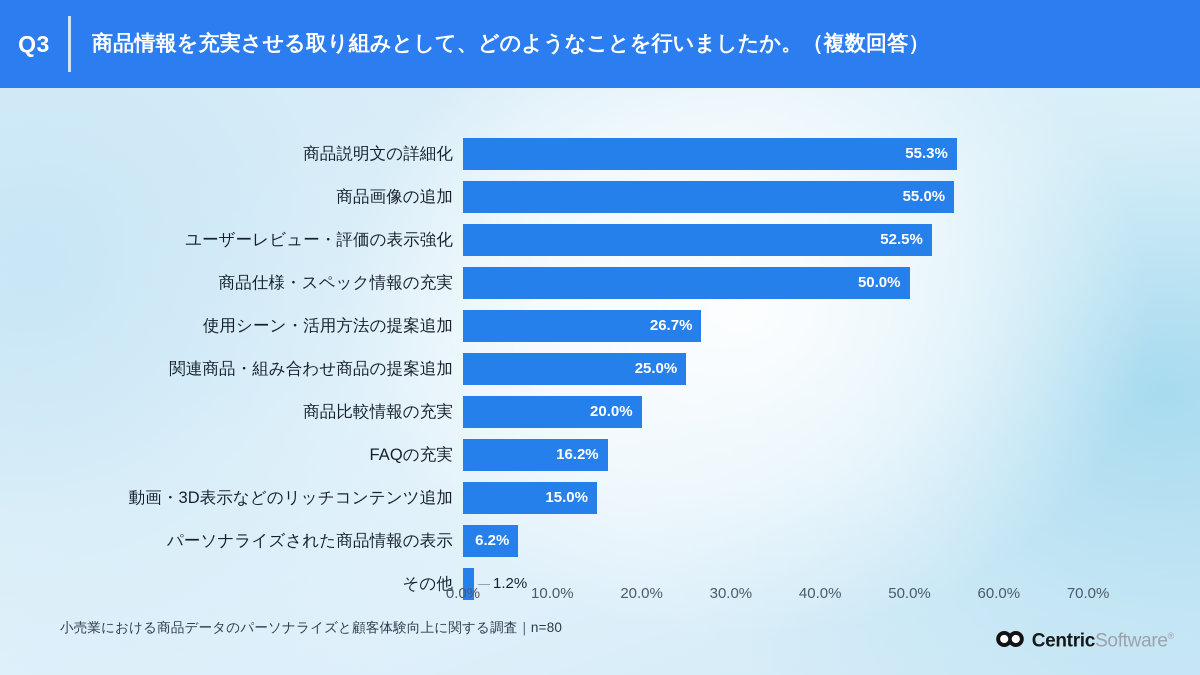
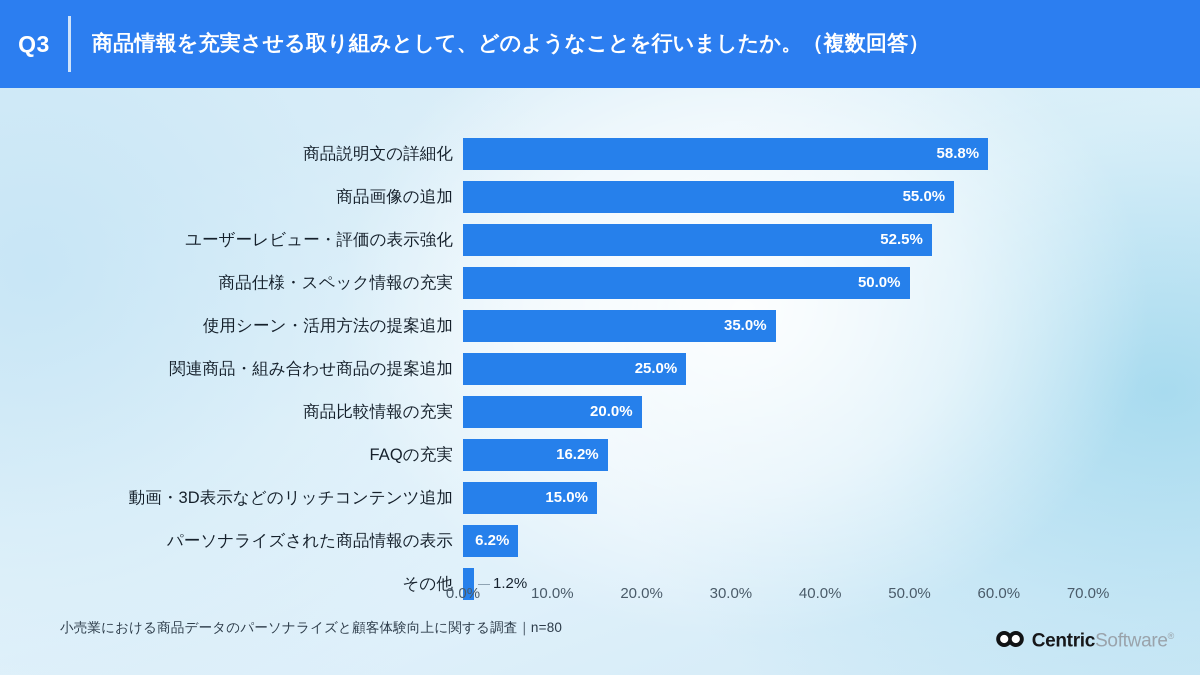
商品説明文の詳細化: 55.3% -> 58.8%
使用シーン・活用方法の提案追加: 26.7% -> 35.0%
